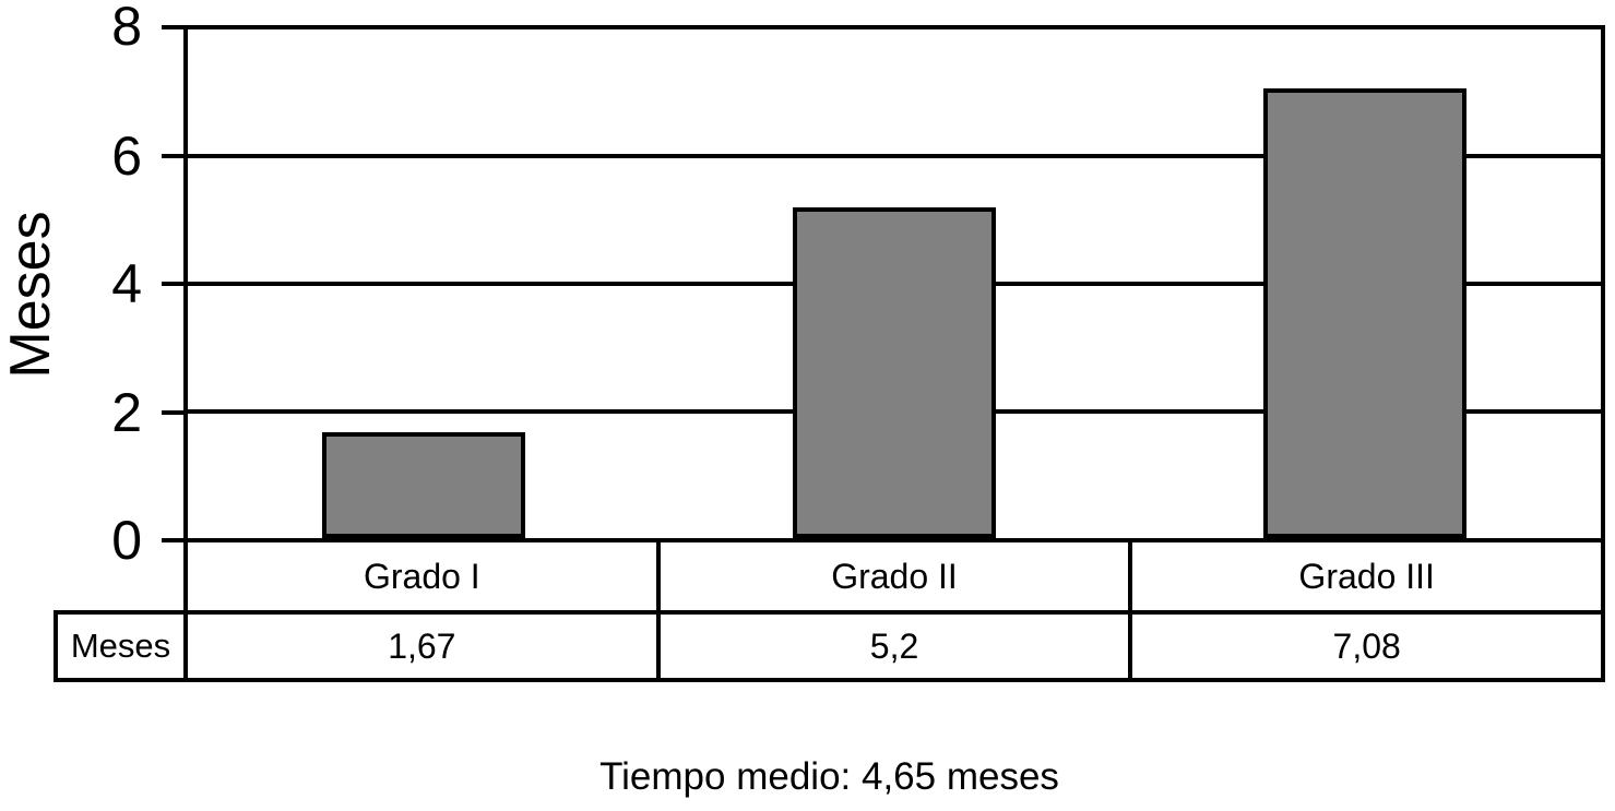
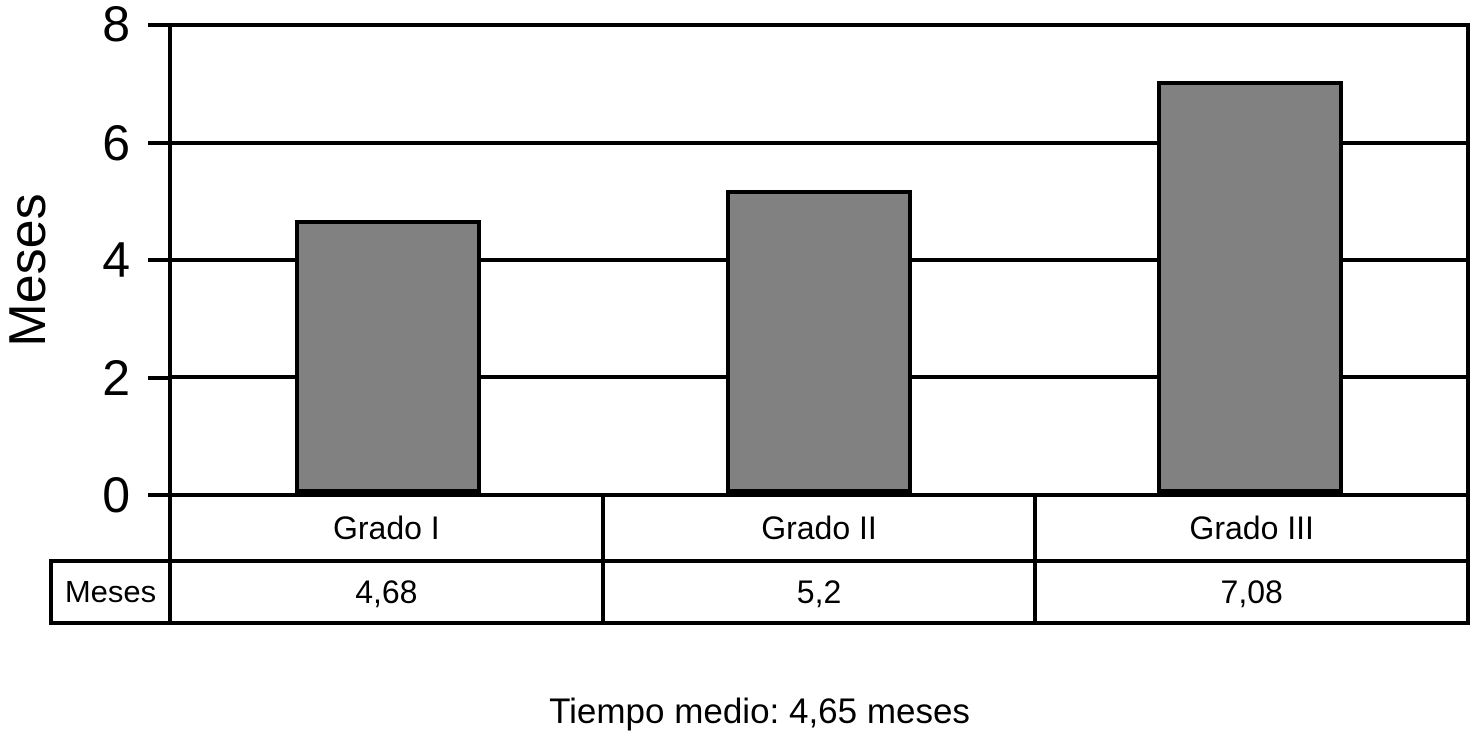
Grado I: 1,67 -> 4,68
